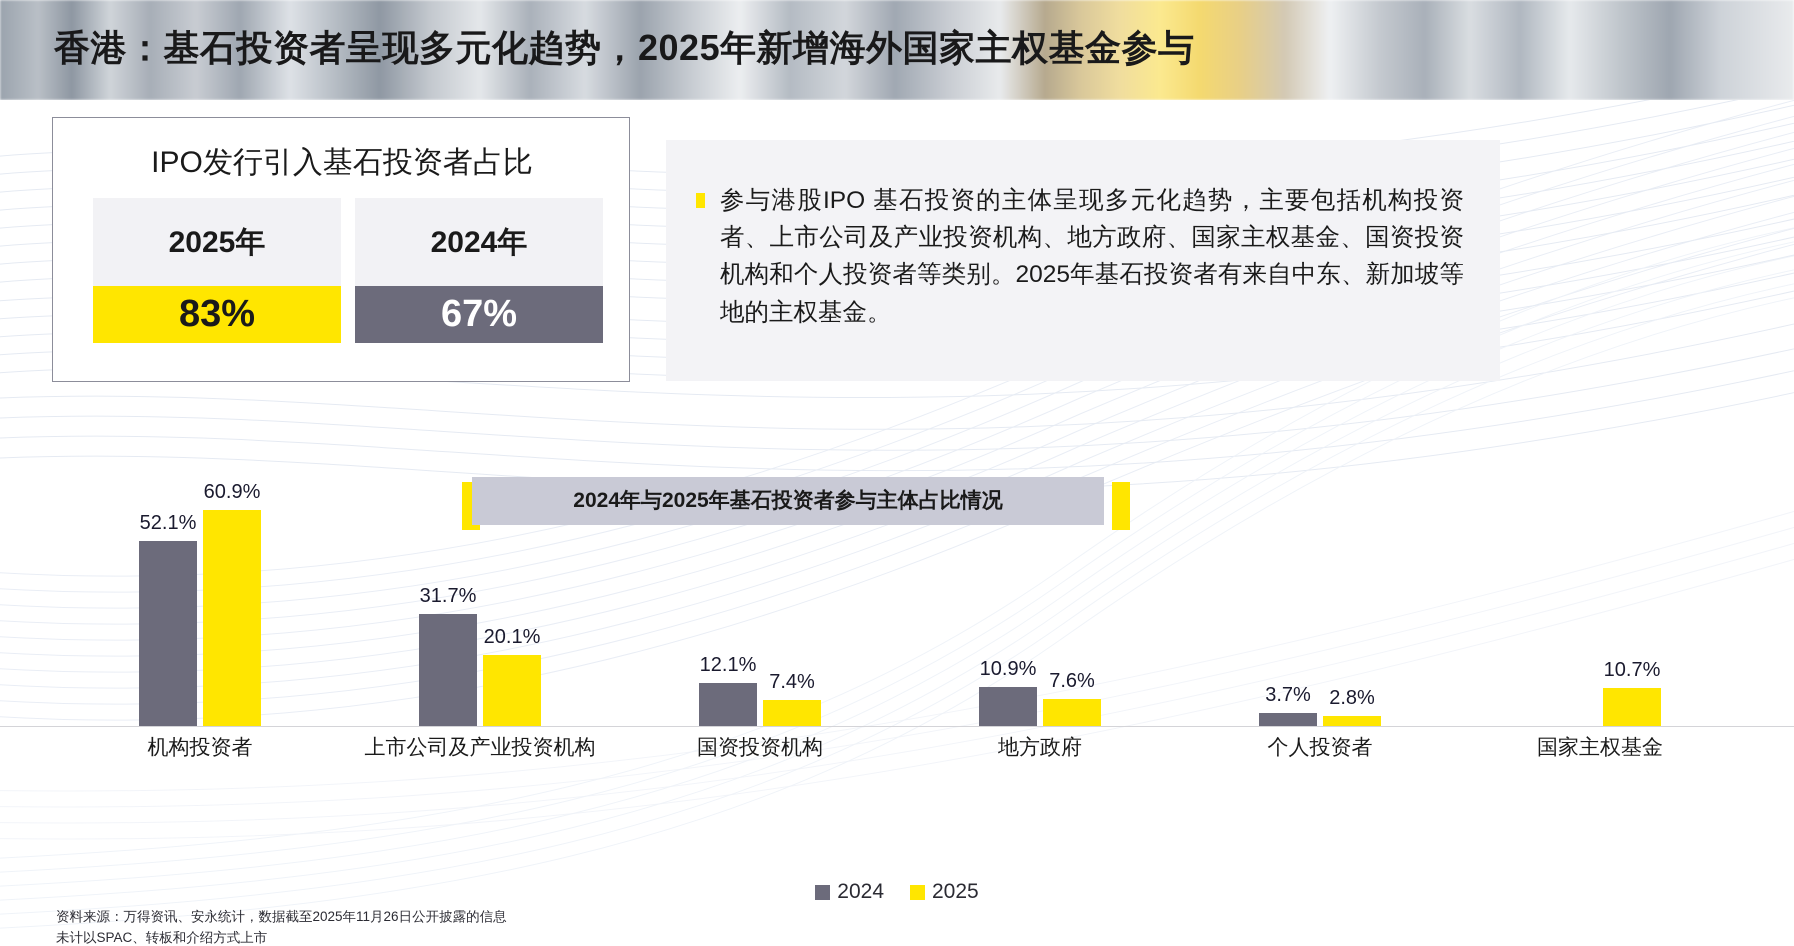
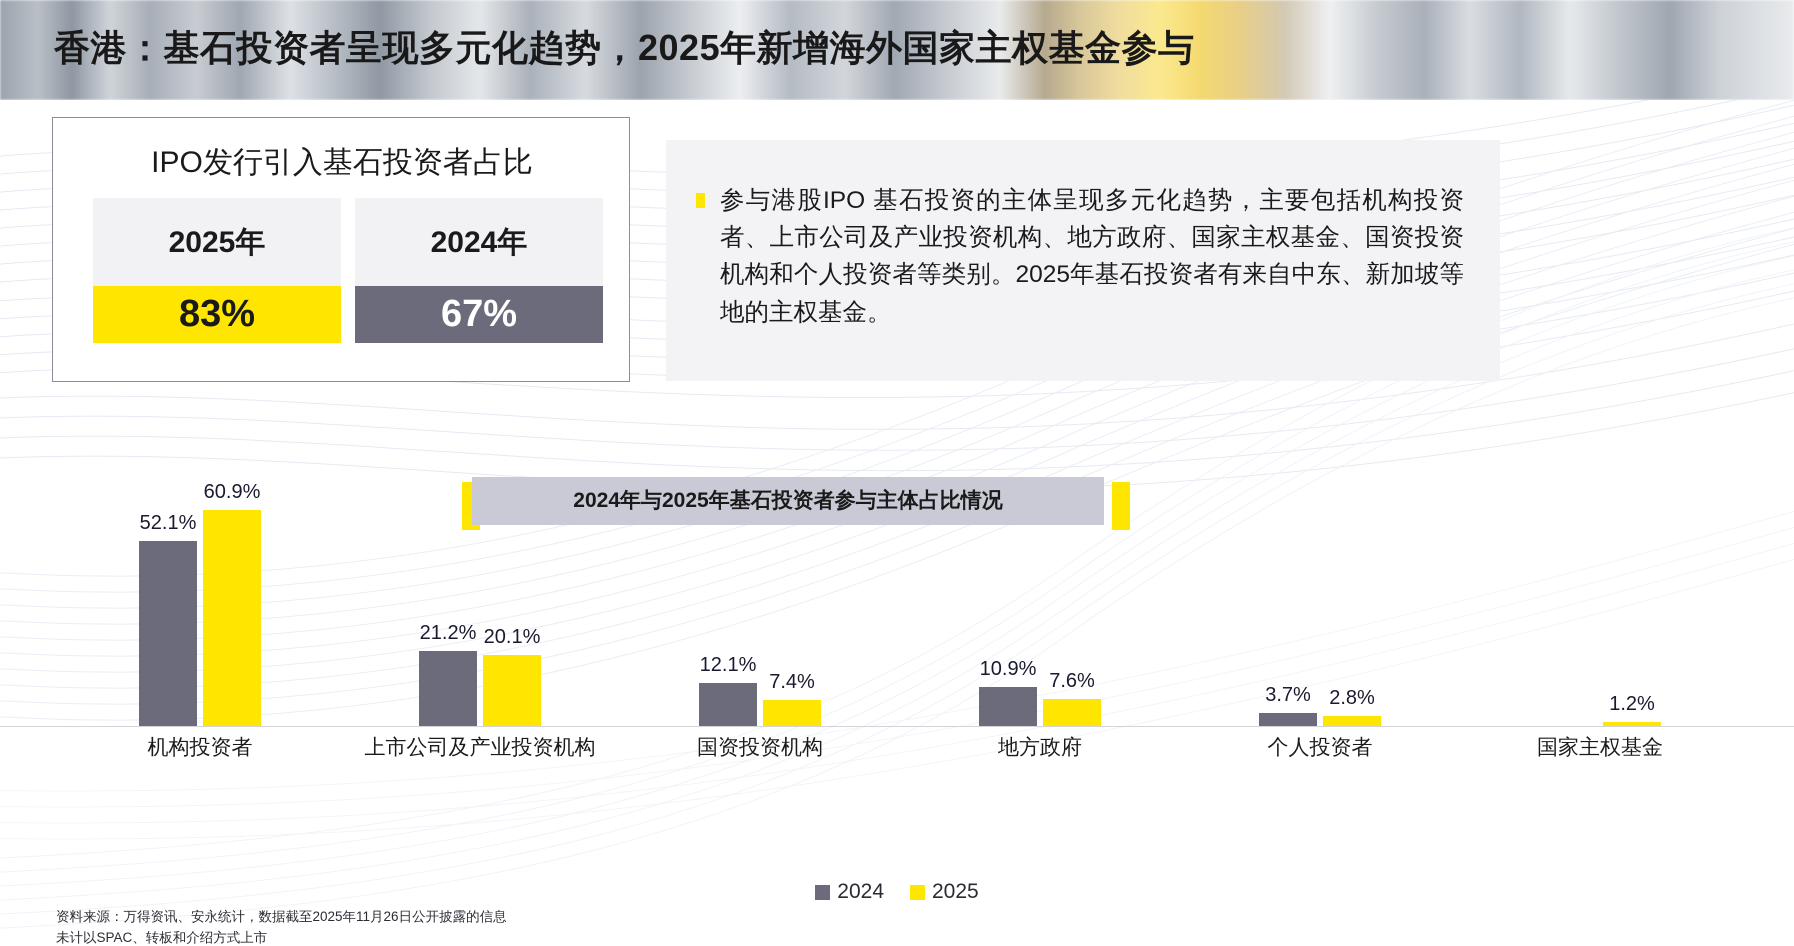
2024/上市公司及产业投资机构: 31.7% -> 21.2%
2025/国家主权基金: 10.7% -> 1.2%
